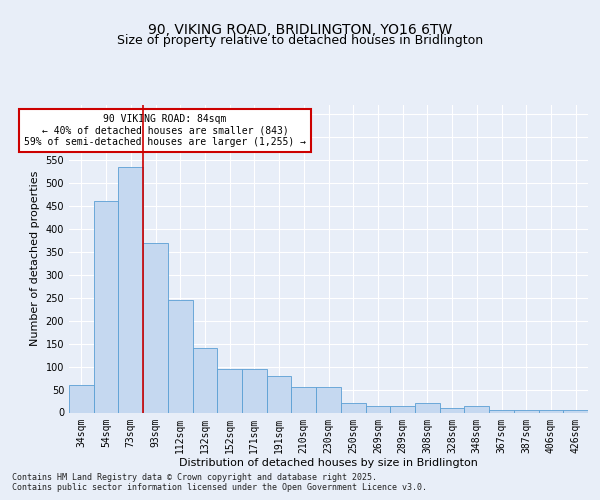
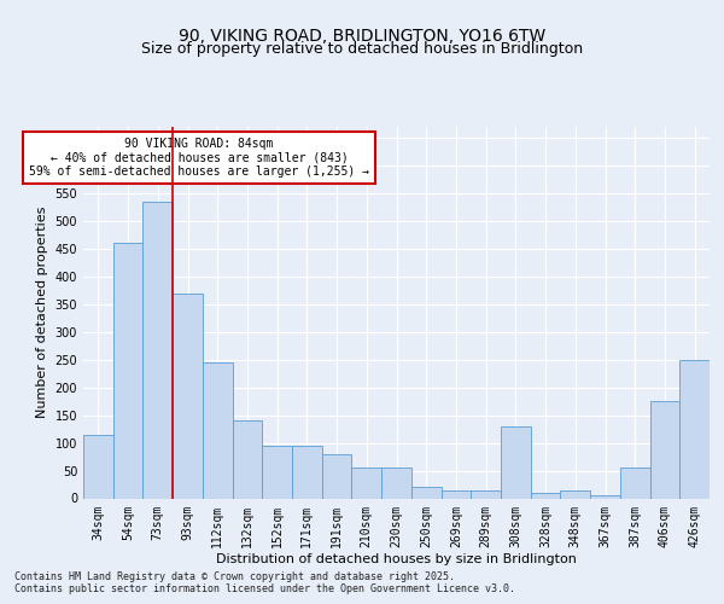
34sqm: 60 -> 115
308sqm: 20 -> 130
387sqm: 5 -> 55
406sqm: 5 -> 175
426sqm: 5 -> 250
